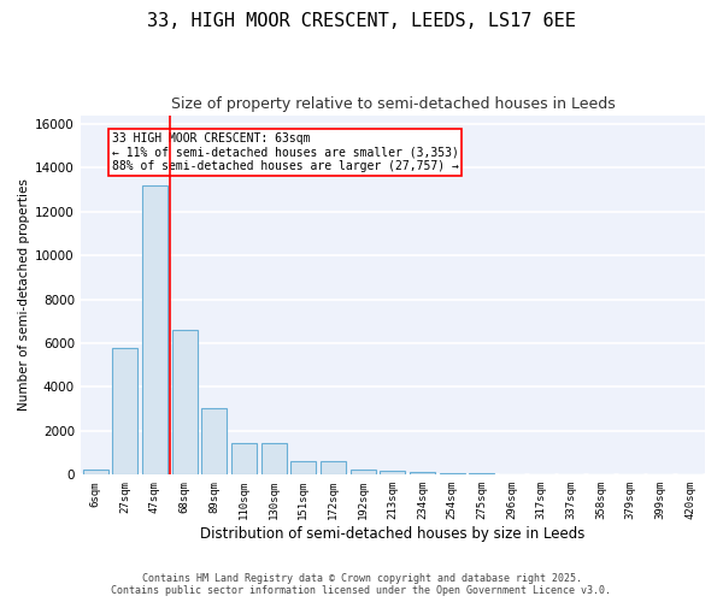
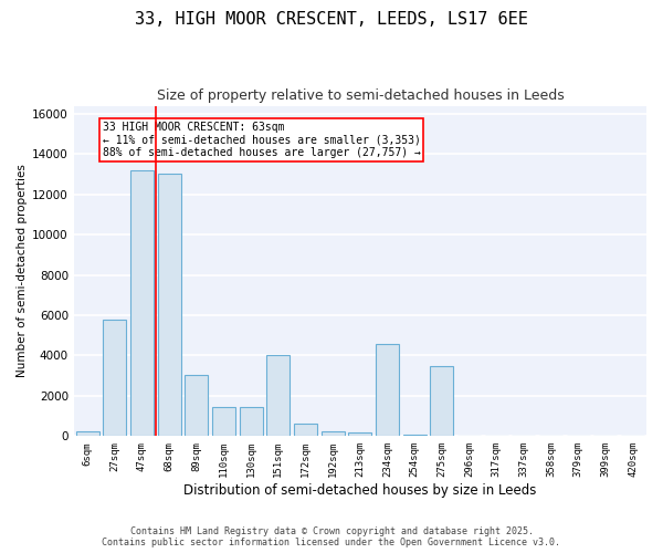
68sqm: 6600 -> 13000
151sqm: 600 -> 4000
234sqm: 100 -> 4600
275sqm: 100 -> 3500
